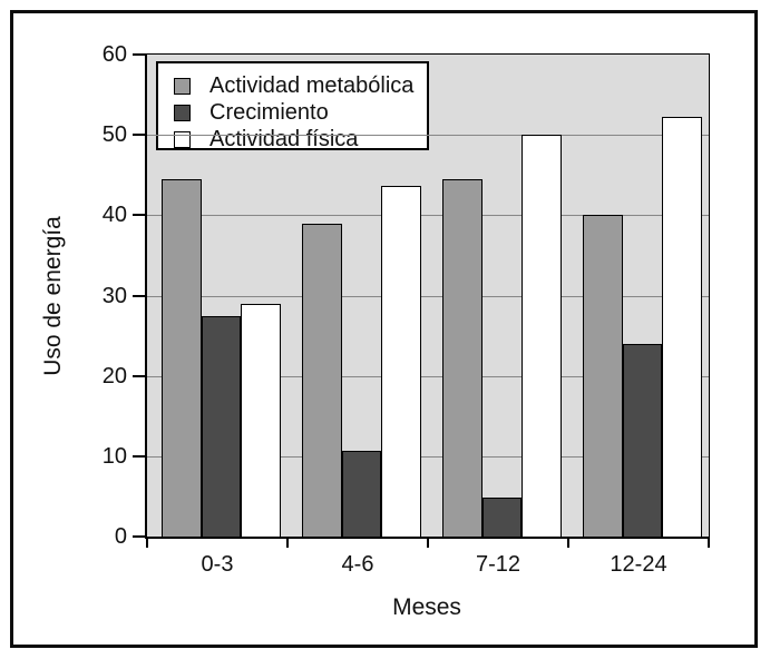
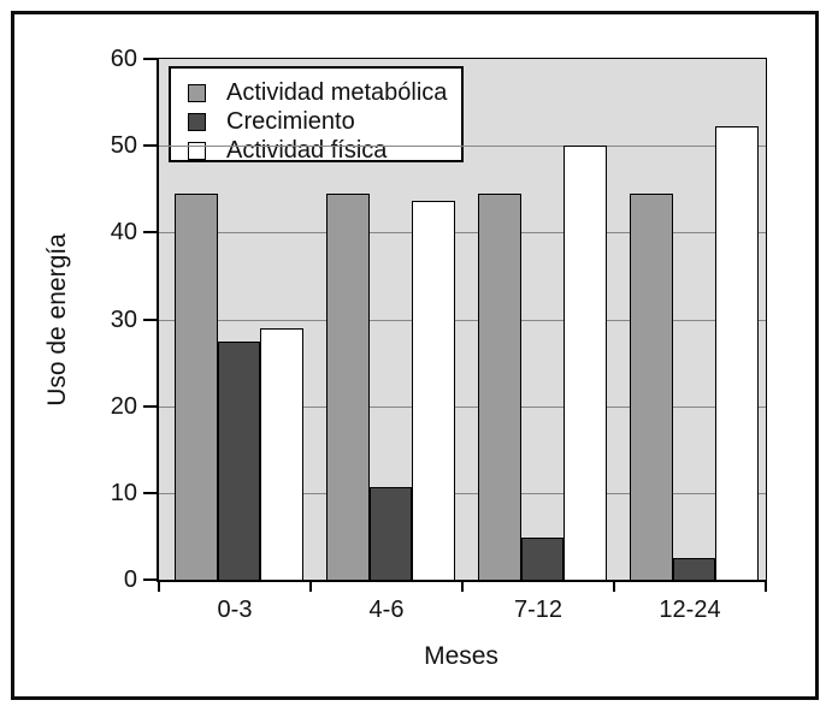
Actividad metabólica/4-6: 39 -> 44
Actividad metabólica/12-24: 40 -> 44
Crecimiento/12-24: 24 -> 2
